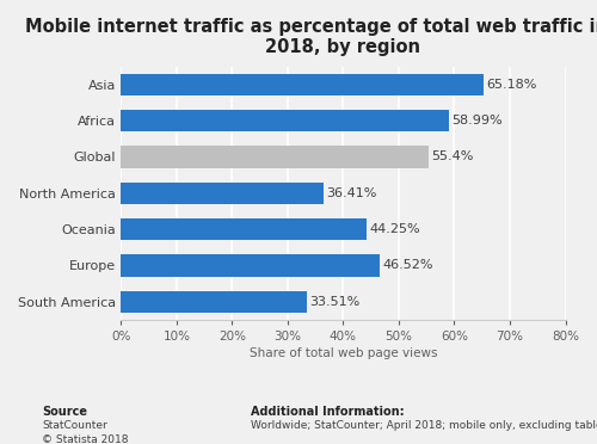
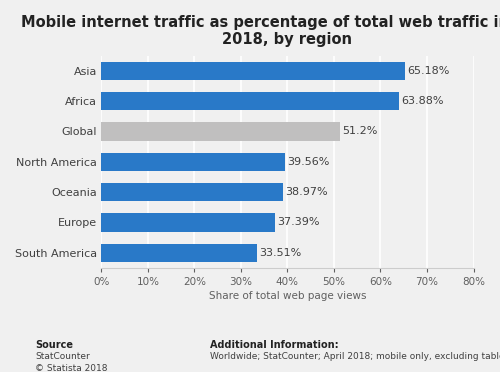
Africa: 58.99% -> 63.88%
Global: 55.4% -> 51.2%
North America: 36.41% -> 39.56%
Oceania: 44.25% -> 38.97%
Europe: 46.52% -> 37.39%
